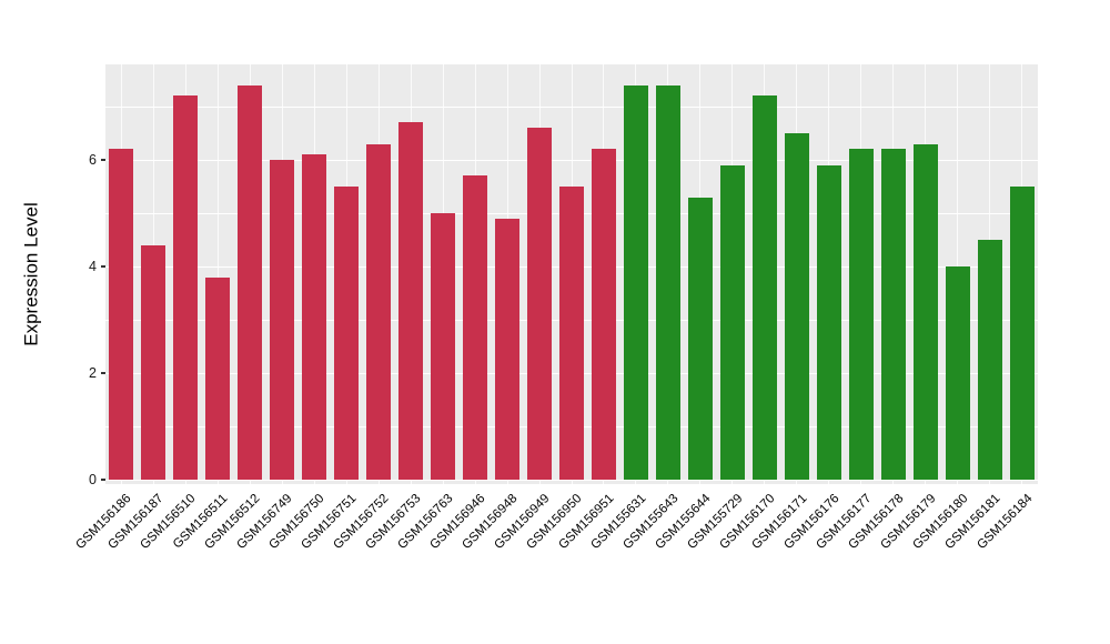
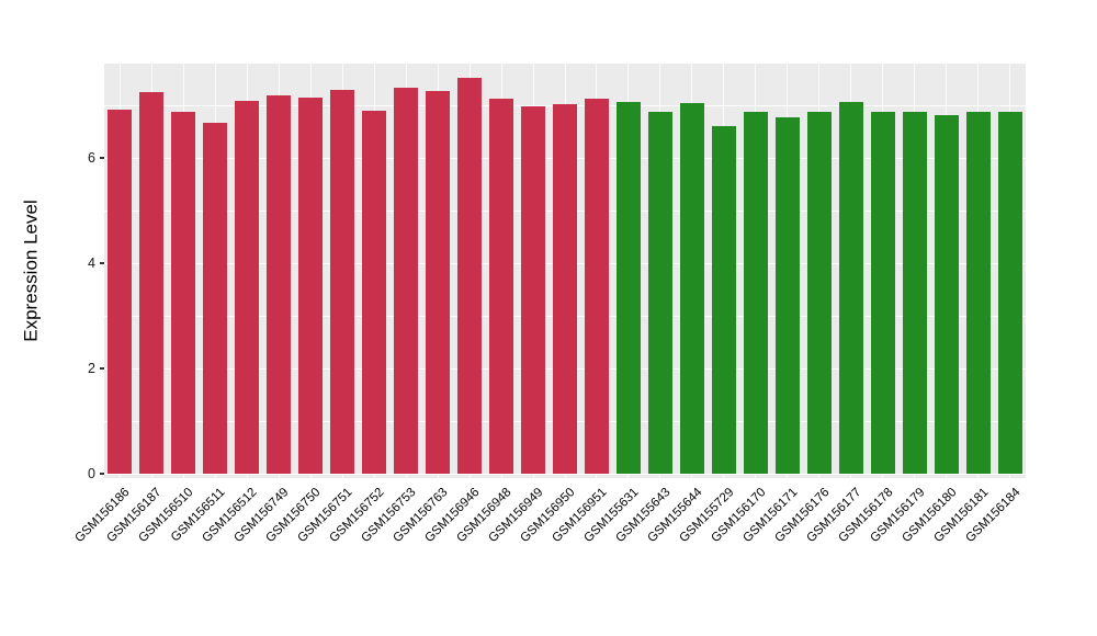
GSM156186: 6.2 -> 6.9
GSM156187: 4.4 -> 7.2
GSM156510: 7.2 -> 6.9
GSM156511: 3.8 -> 6.7
GSM156512: 7.4 -> 7.1
GSM156749: 6.0 -> 7.2
GSM156750: 6.1 -> 7.2
GSM156751: 5.5 -> 7.3
GSM156752: 6.3 -> 6.9
GSM156753: 6.7 -> 7.3
GSM156763: 5.0 -> 7.3
GSM156946: 5.7 -> 7.5
GSM156948: 4.9 -> 7.1
GSM156949: 6.6 -> 7.0
GSM156950: 5.5 -> 7.0
GSM156951: 6.2 -> 7.1
GSM155631: 7.4 -> 7.1
GSM155643: 7.4 -> 6.9
GSM155644: 5.3 -> 7.0
GSM155729: 5.9 -> 6.6
GSM156170: 7.2 -> 6.9
GSM156171: 6.5 -> 6.8
GSM156176: 5.9 -> 6.9
GSM156177: 6.2 -> 7.1
GSM156178: 6.2 -> 6.9
GSM156179: 6.3 -> 6.9
GSM156180: 4.0 -> 6.8
GSM156181: 4.5 -> 6.9
GSM156184: 5.5 -> 6.9
